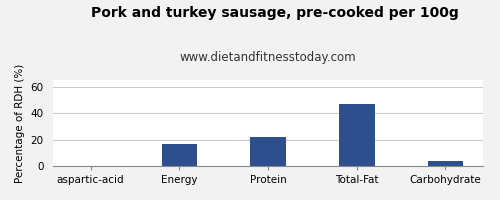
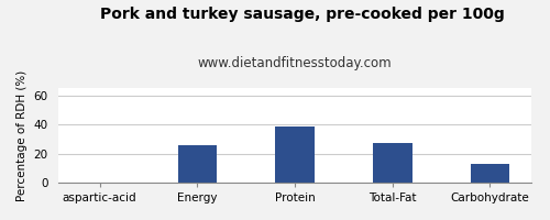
Energy: 17 -> 26
Protein: 22 -> 39
Total-Fat: 47 -> 27
Carbohydrate: 4 -> 13
